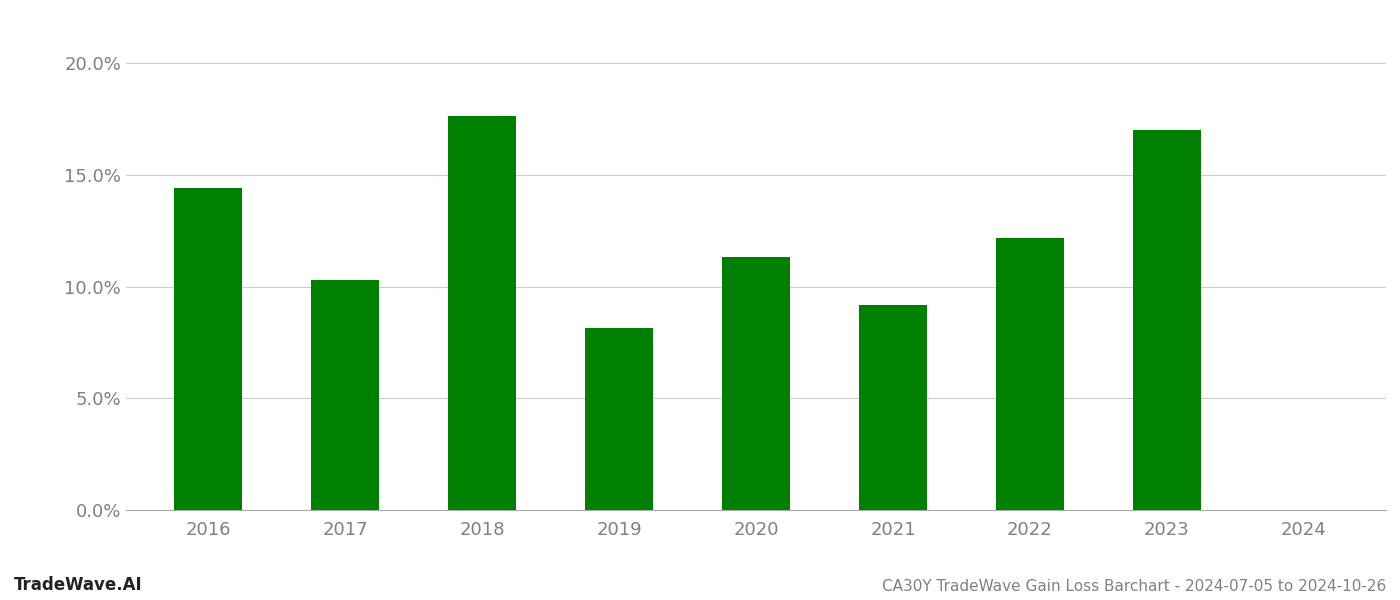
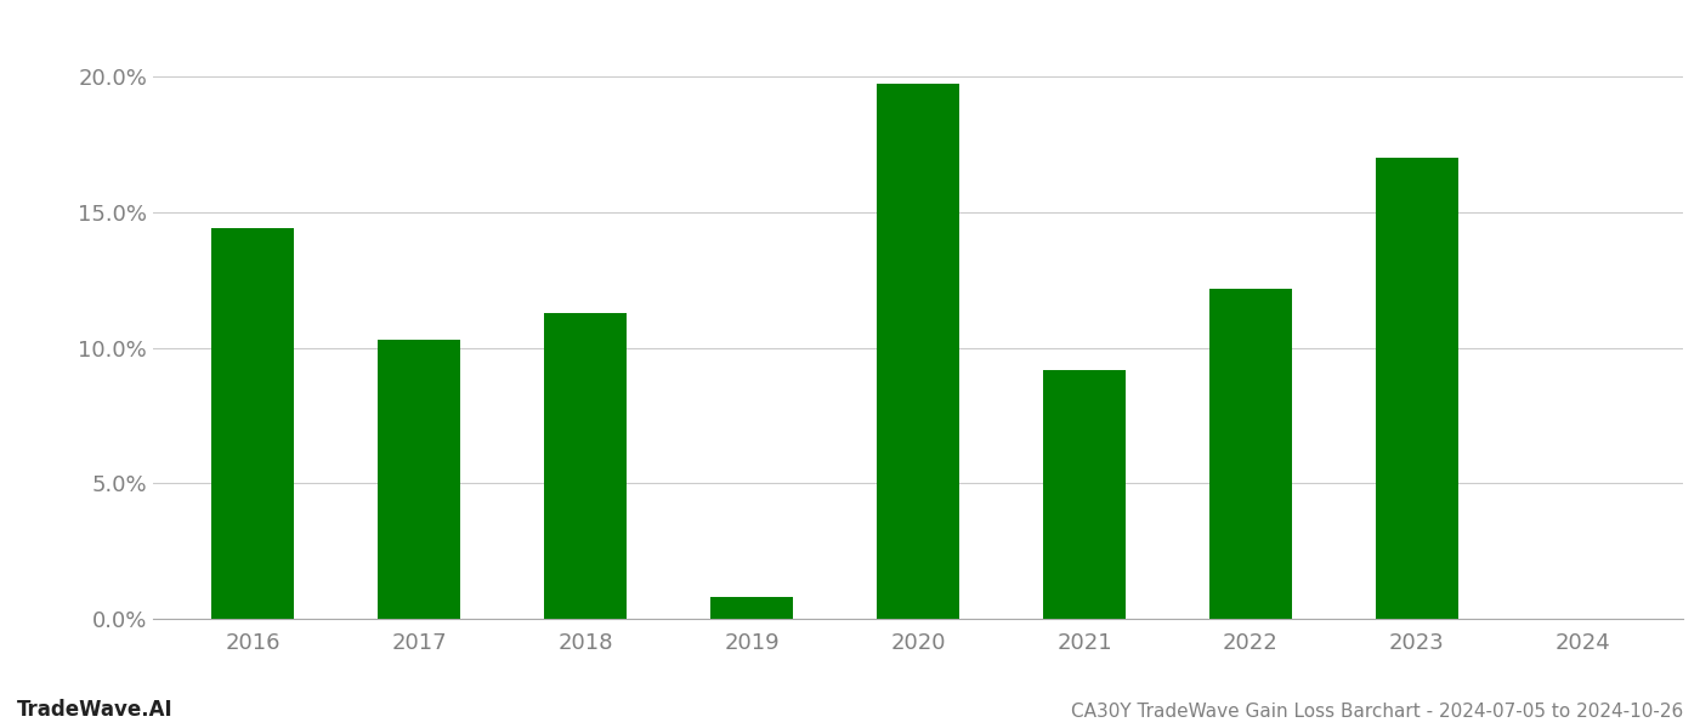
2018: 17.65% -> 11.30%
2019: 8.15% -> 0.80%
2020: 11.35% -> 19.75%
